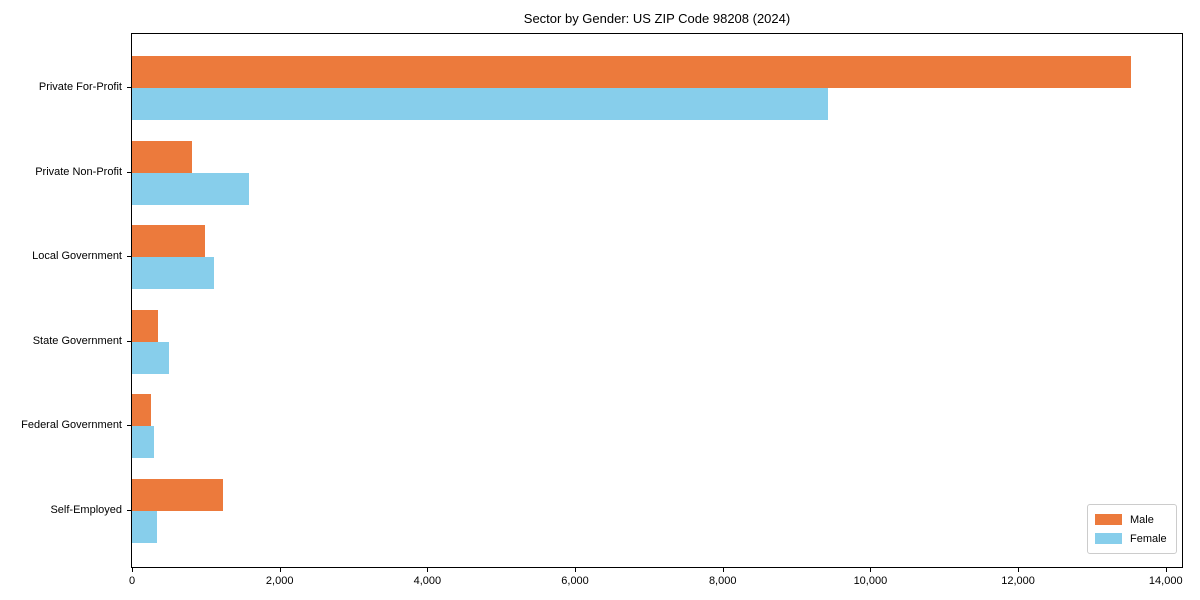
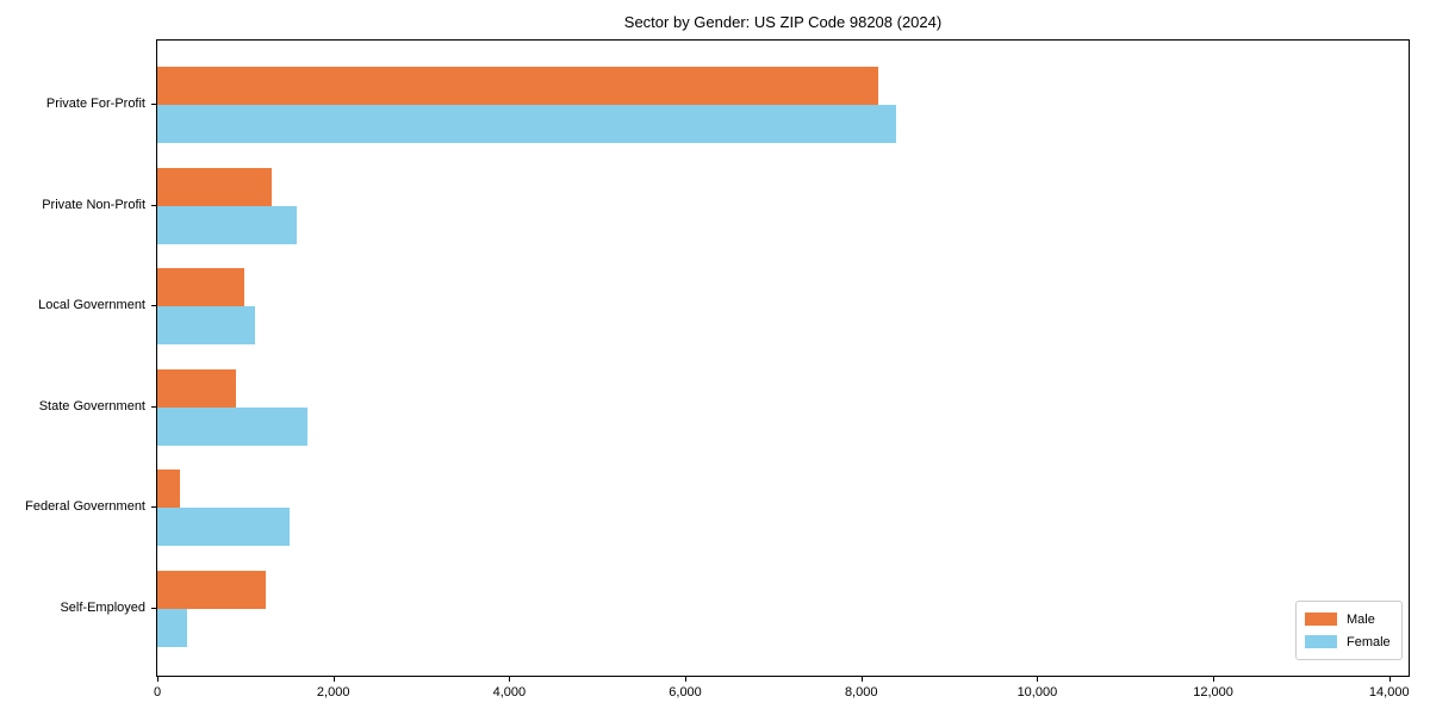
Male/Private For-Profit: 13500 -> 8200
Female/Private For-Profit: 9400 -> 8400
Male/Private Non-Profit: 800 -> 1300
Male/State Government: 400 -> 900
Female/State Government: 500 -> 1700
Female/Federal Government: 300 -> 1500
